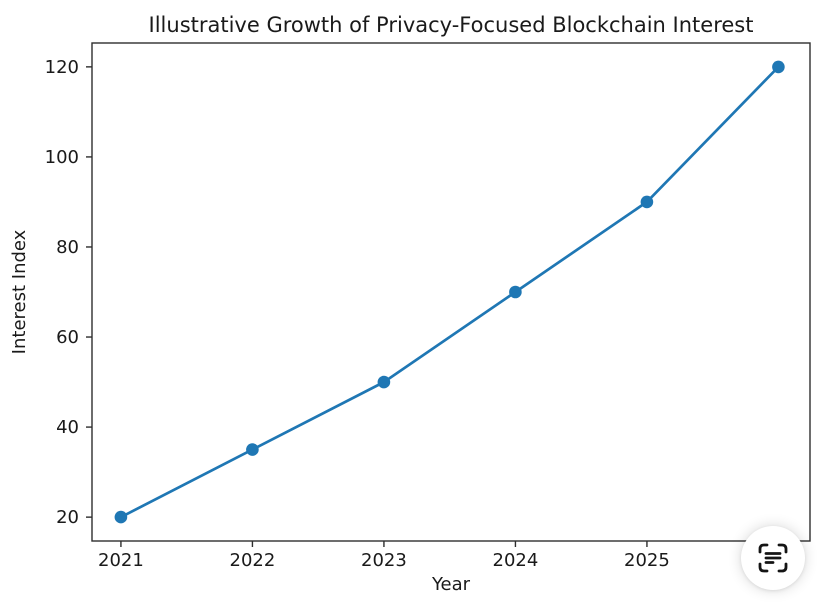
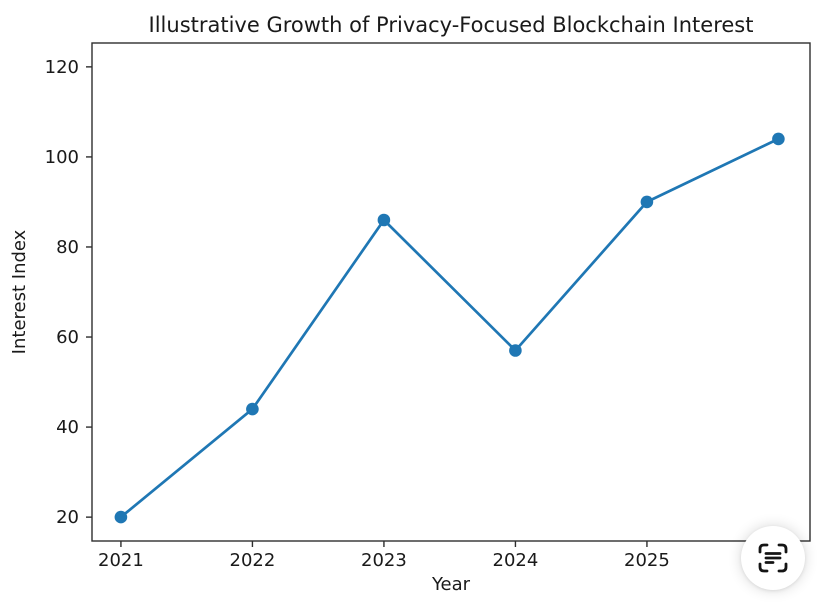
2022: 35 -> 44
2023: 50 -> 86
2024: 70 -> 57
2026: 120 -> 104
